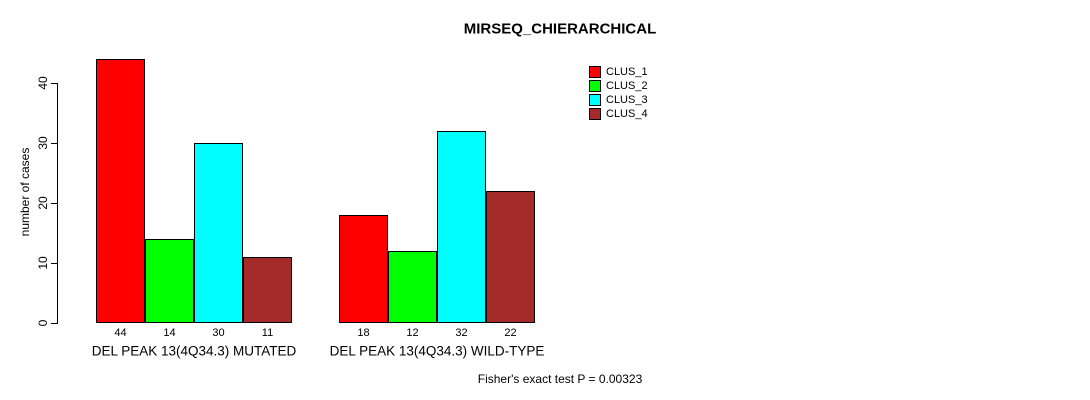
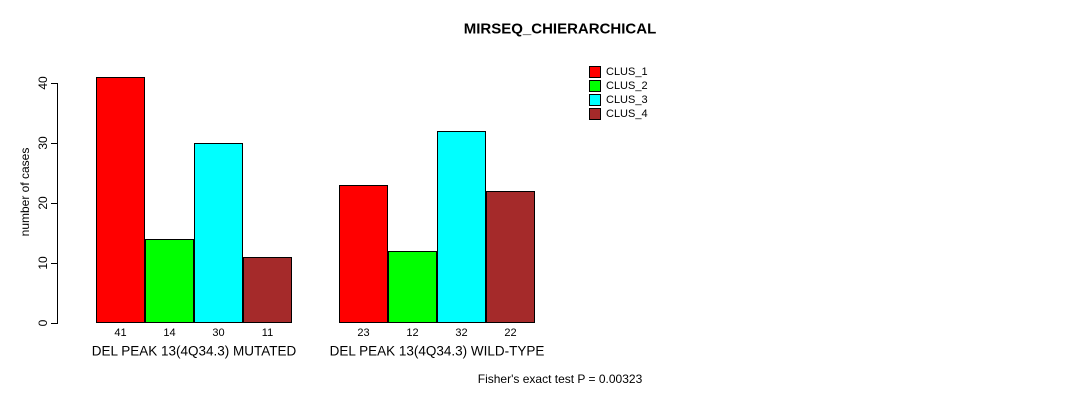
CLUS_1/DEL PEAK 13(4Q34.3) MUTATED: 44 -> 41
CLUS_1/DEL PEAK 13(4Q34.3) WILD-TYPE: 18 -> 23
